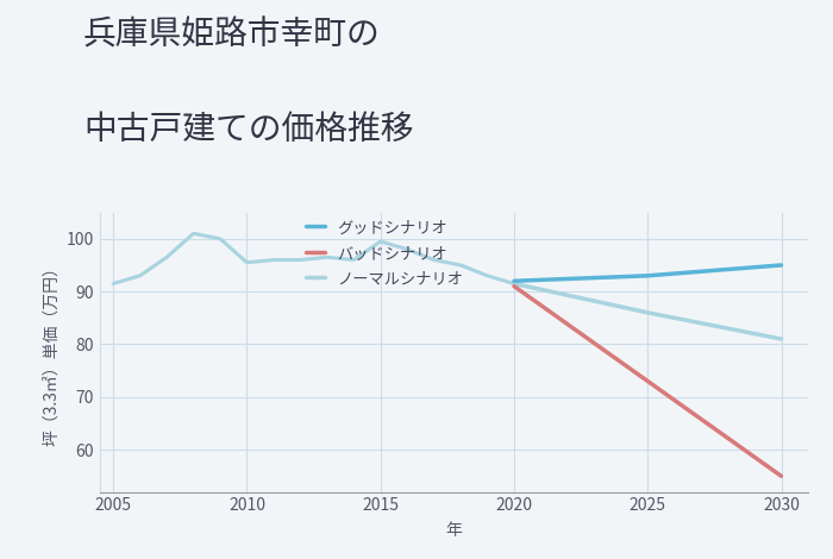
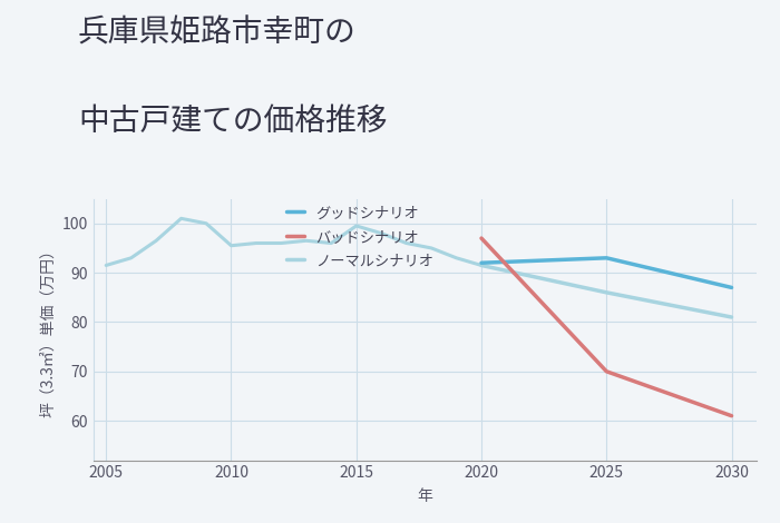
バッドシナリオ/2020: 91 -> 97
バッドシナリオ/2025: 73 -> 70
グッドシナリオ/2030: 95 -> 87
バッドシナリオ/2030: 55 -> 61
